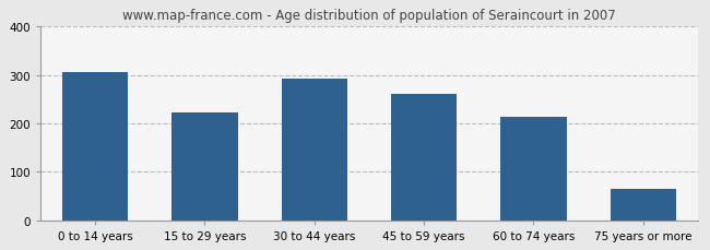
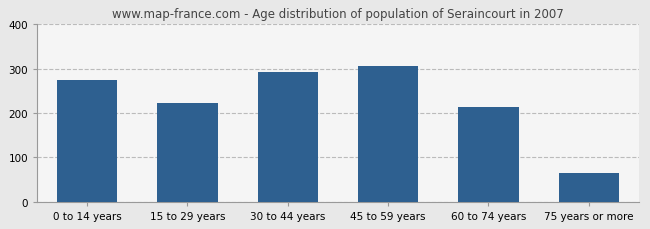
0 to 14 years: 305 -> 275
45 to 59 years: 260 -> 307
